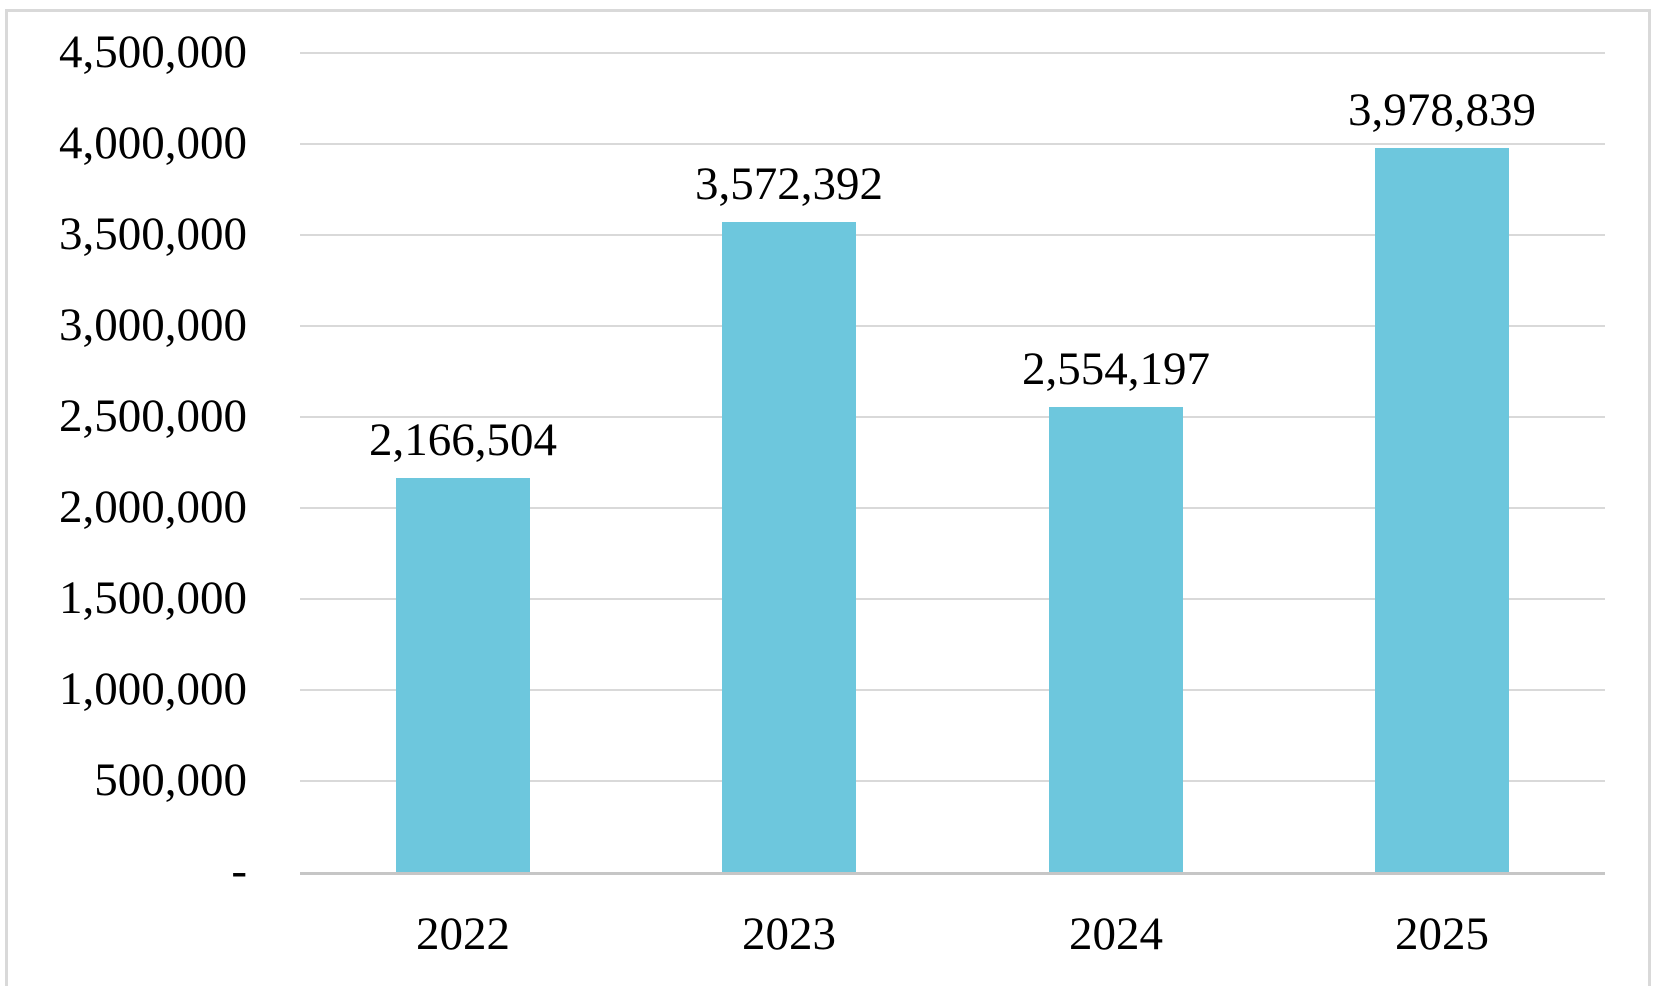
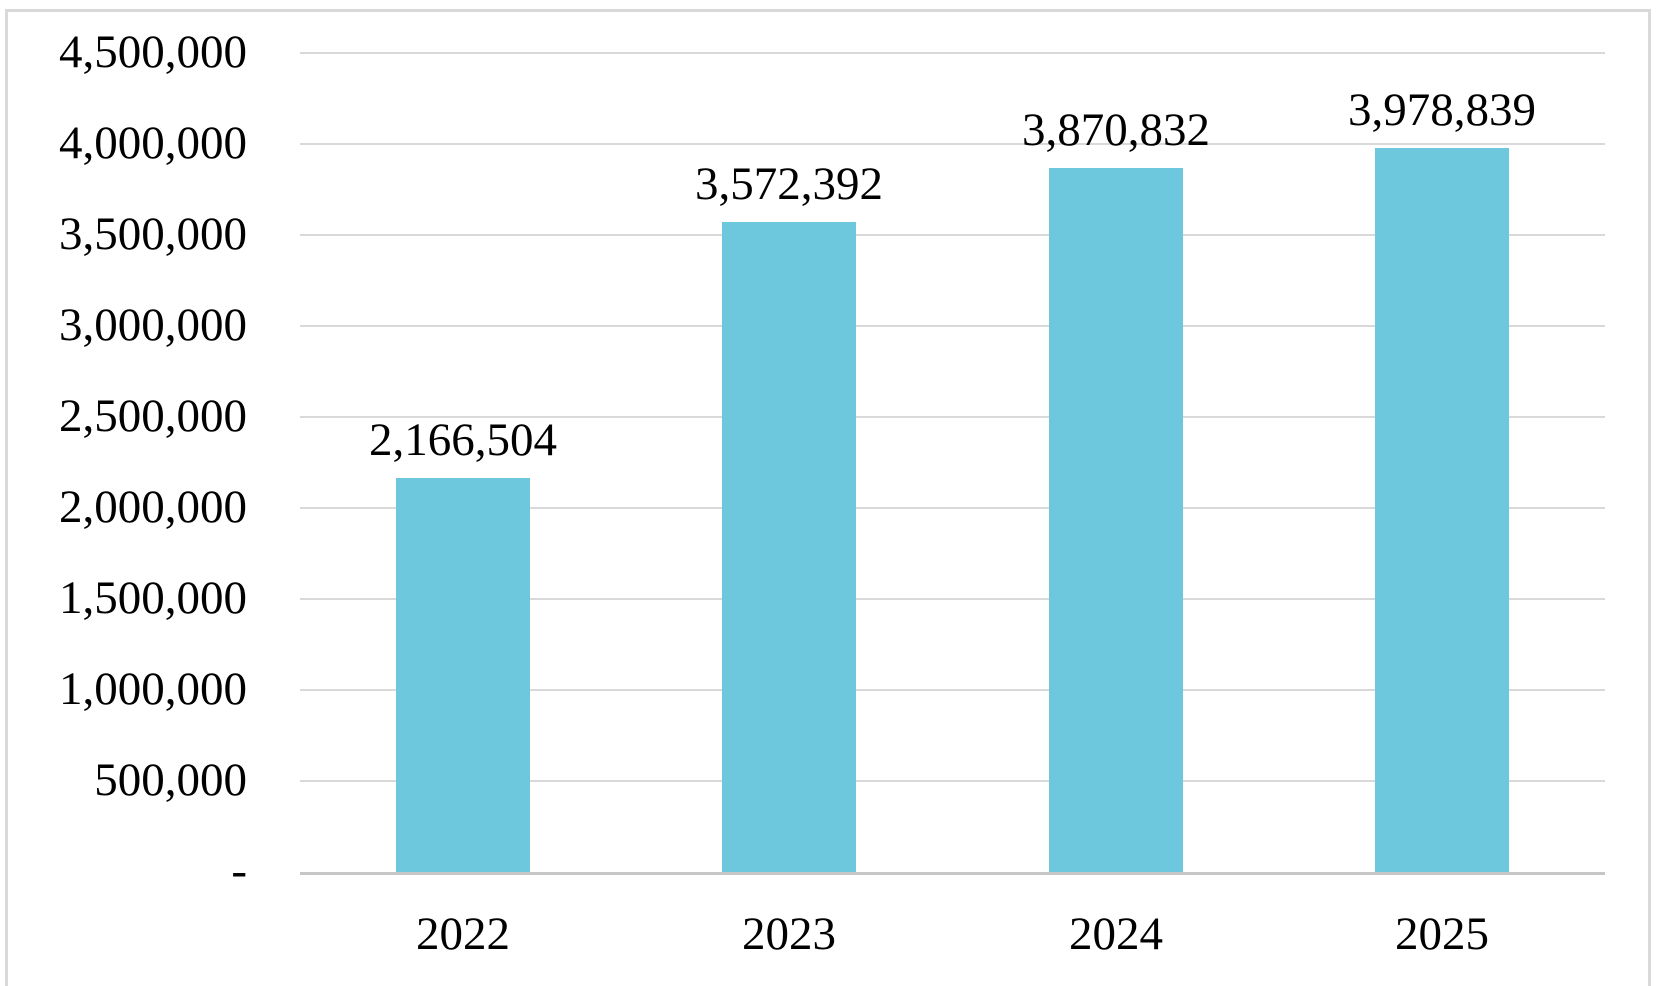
2024: 2,554,197 -> 3,870,832
